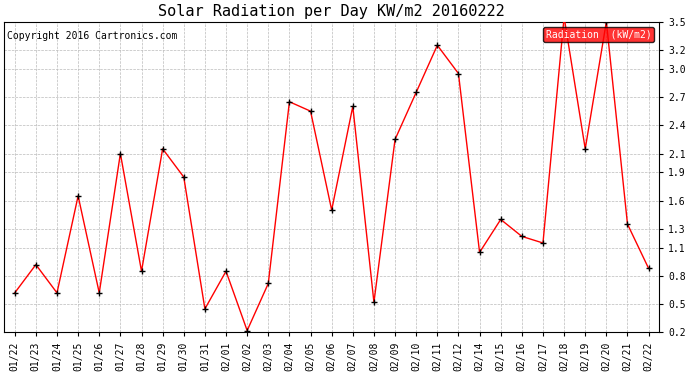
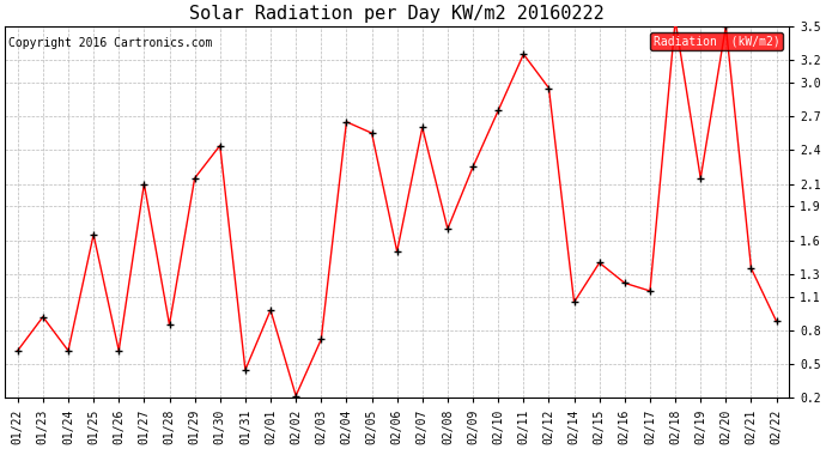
01/30: 1.85 -> 2.44
02/01: 0.85 -> 0.98
02/08: 0.52 -> 1.70
